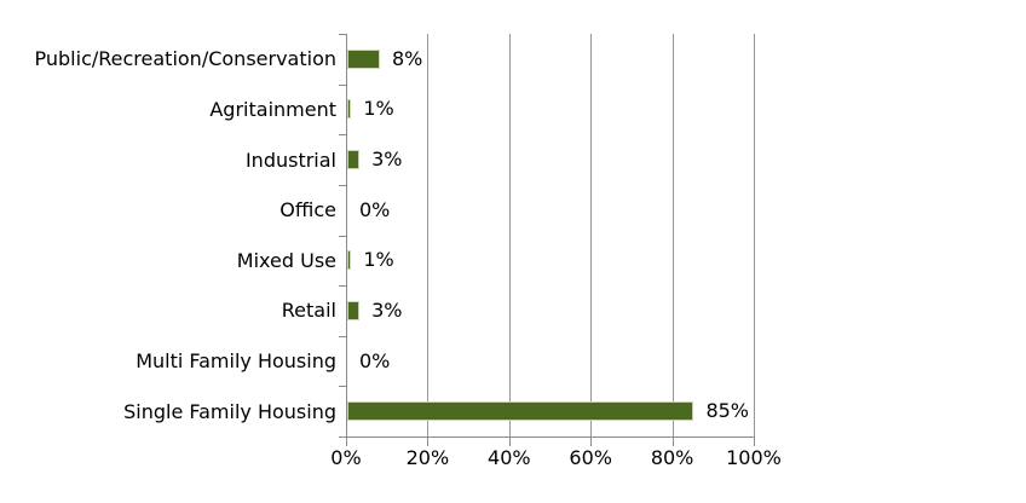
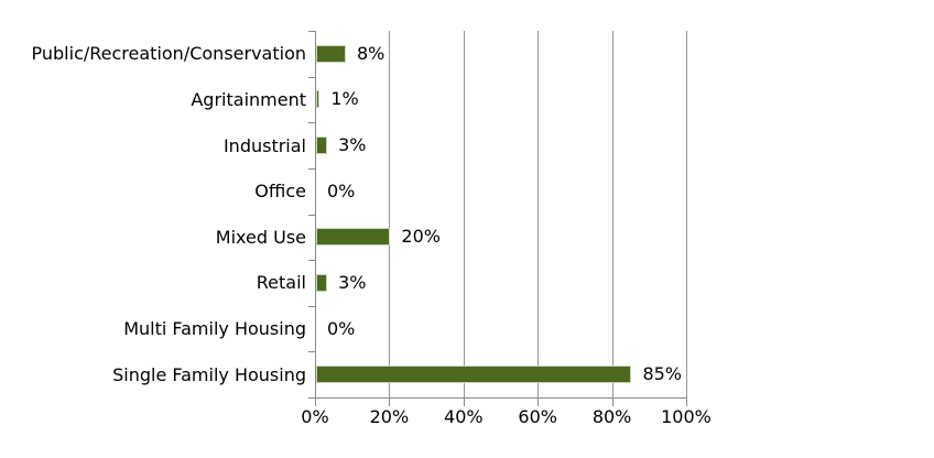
Mixed Use: 1% -> 20%
